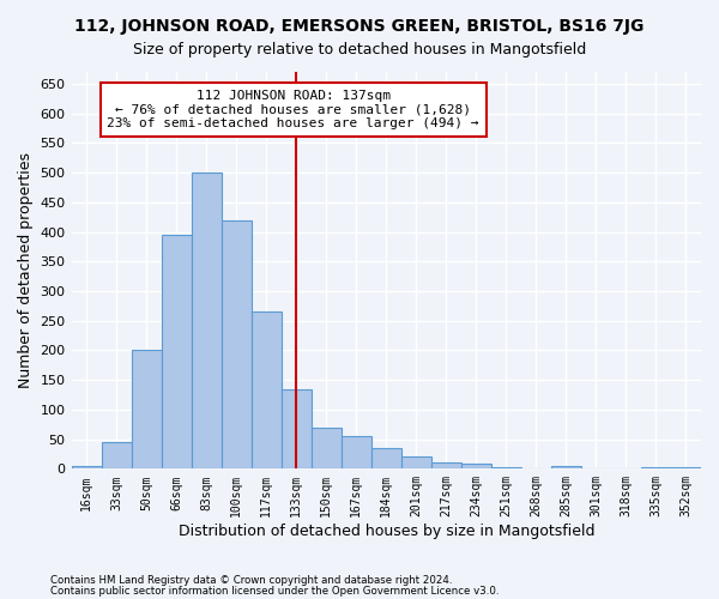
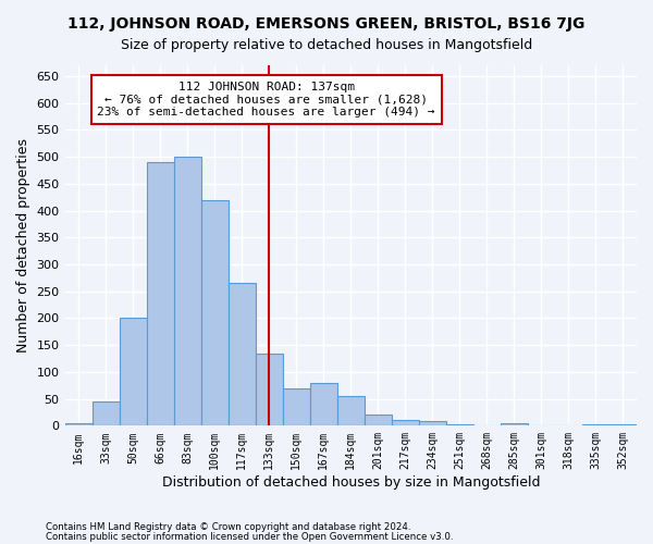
66sqm: 395 -> 490
167sqm: 55 -> 80
184sqm: 35 -> 55
